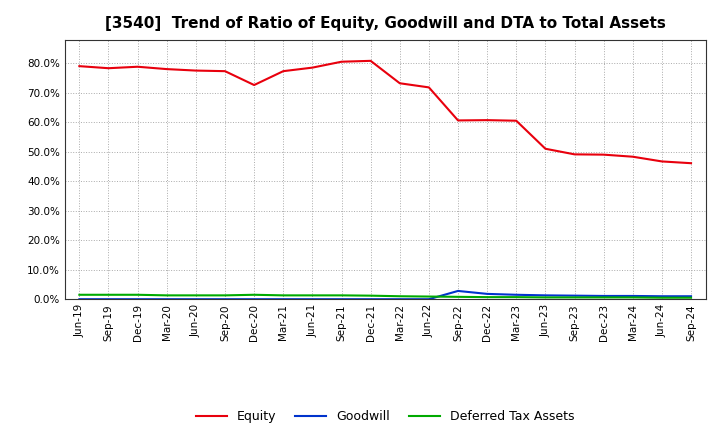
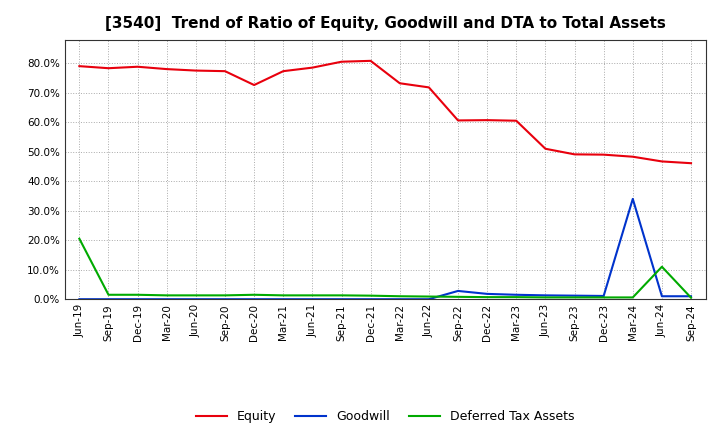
Deferred Tax Assets/Jun-19: 1.5% -> 20.5%
Goodwill/Mar-24: 1.1% -> 34.0%
Deferred Tax Assets/Jun-24: 0.5% -> 11.0%
